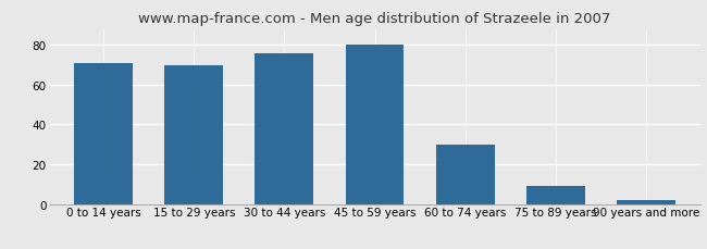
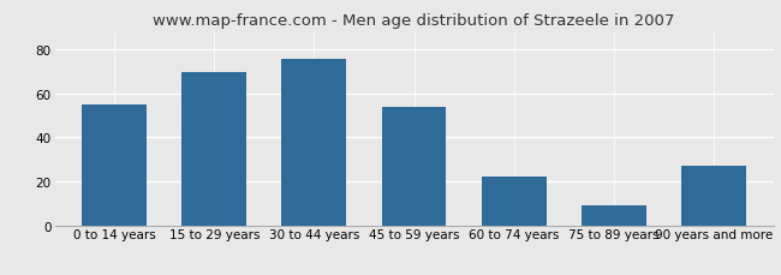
0 to 14 years: 71 -> 55
45 to 59 years: 80 -> 54
60 to 74 years: 30 -> 22
90 years and more: 2 -> 27
